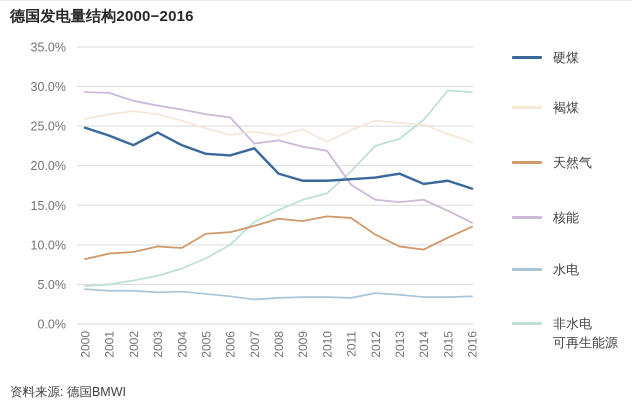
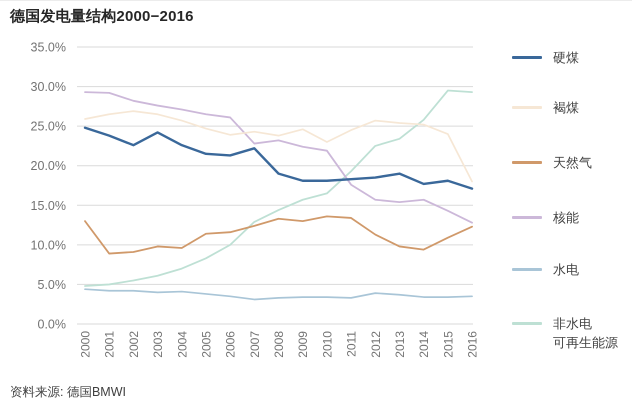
天然气/2000: 8% -> 13%
褐煤/2016: 23% -> 18%
